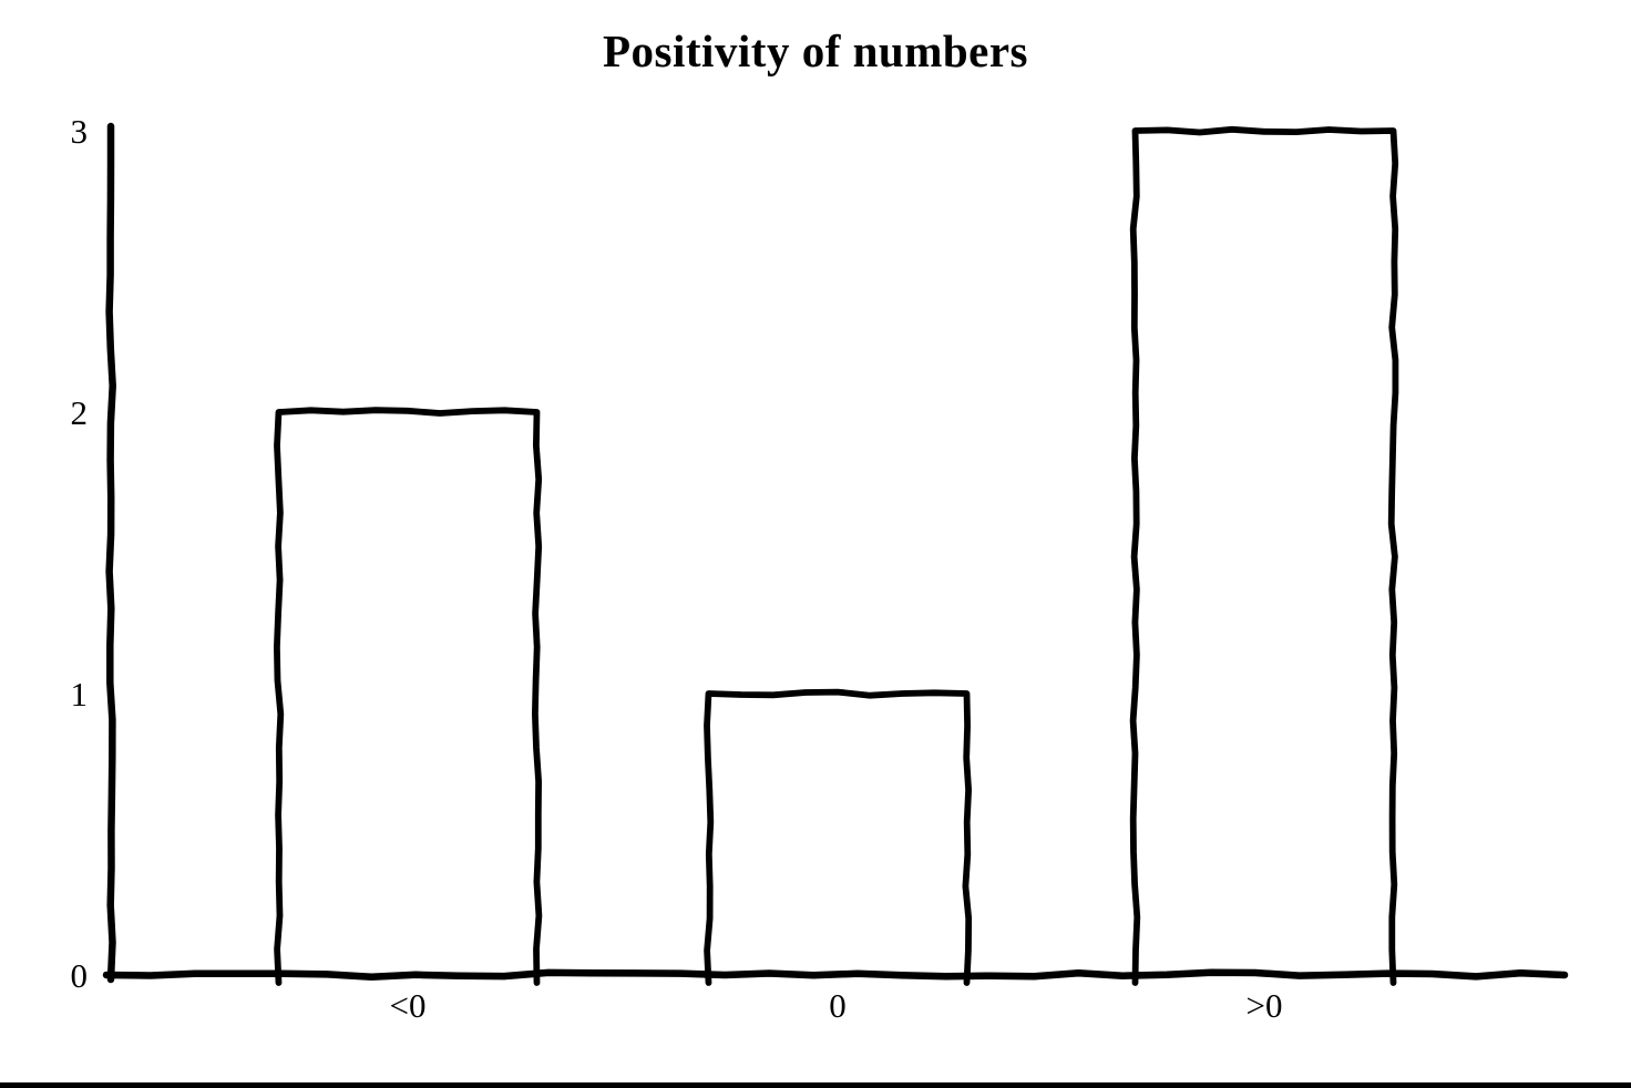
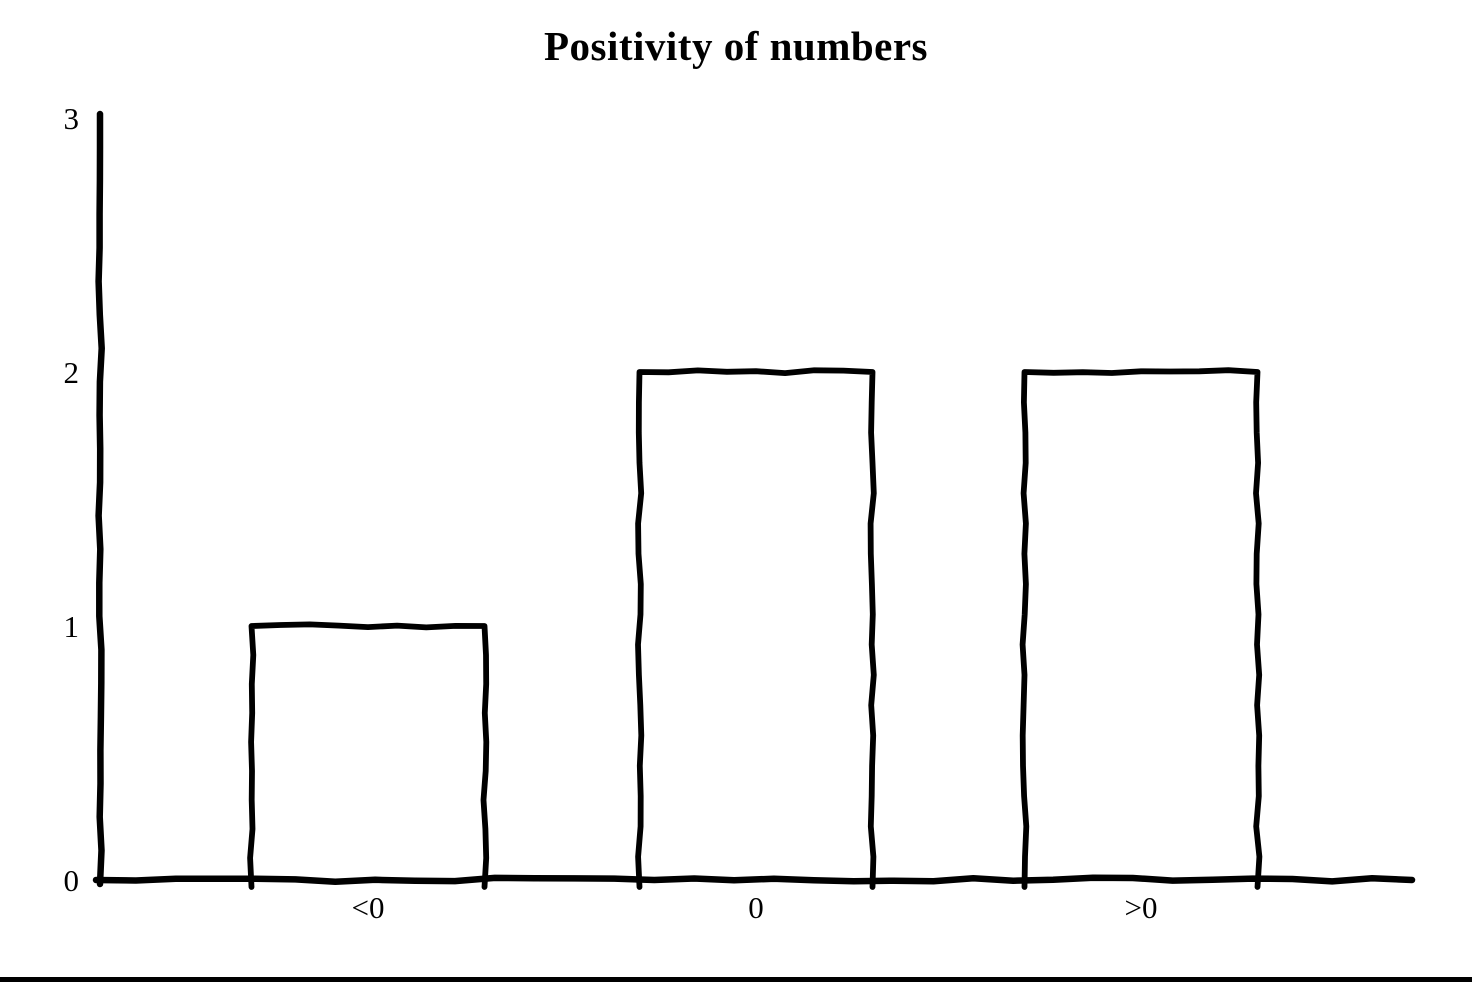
<0: 2 -> 1
0: 1 -> 2
>0: 3 -> 2
